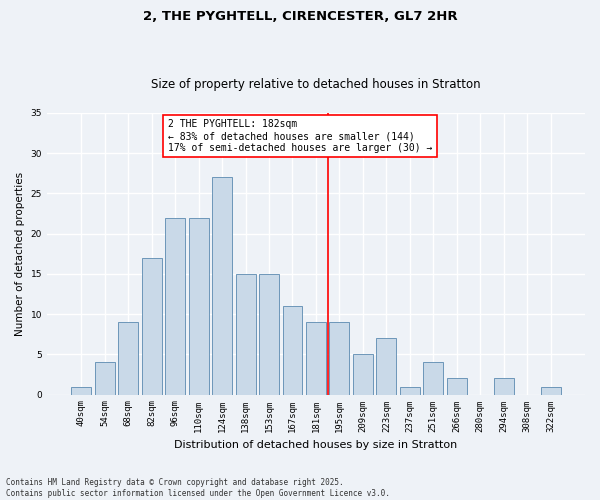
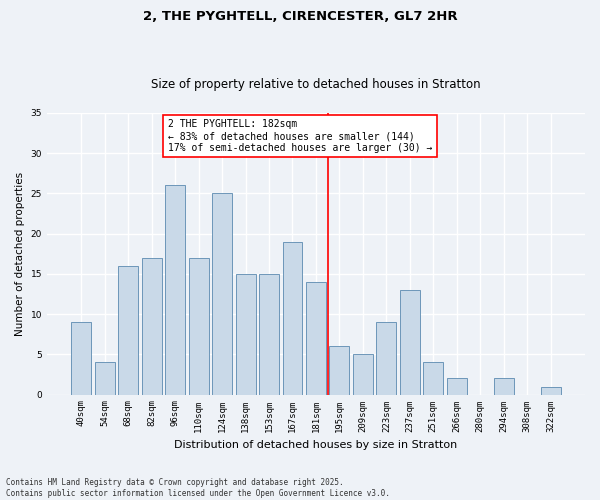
40sqm: 1 -> 9
68sqm: 9 -> 16
96sqm: 22 -> 26
110sqm: 22 -> 17
124sqm: 27 -> 25
167sqm: 11 -> 19
181sqm: 9 -> 14
195sqm: 9 -> 6
223sqm: 7 -> 9
237sqm: 1 -> 13
